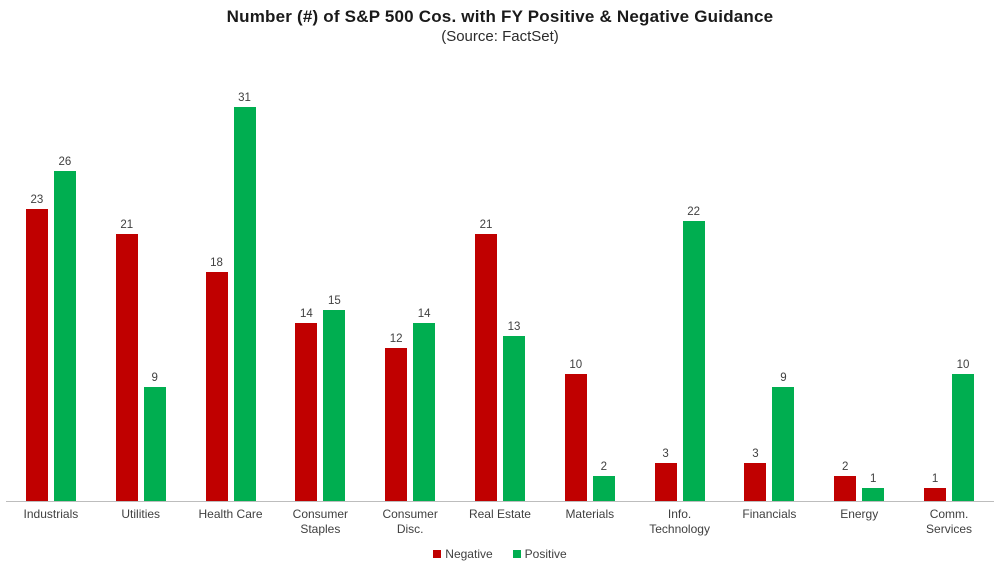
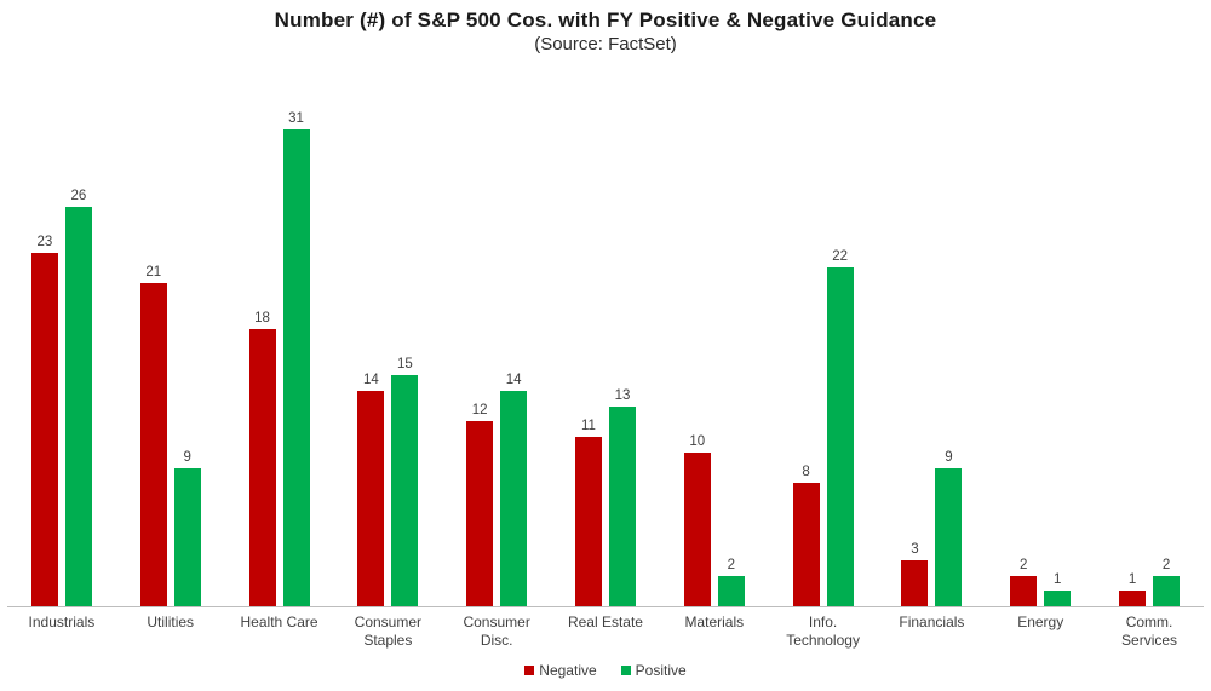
Negative/Real Estate: 21 -> 11
Negative/Info. Technology: 3 -> 8
Positive/Comm. Services: 10 -> 2
